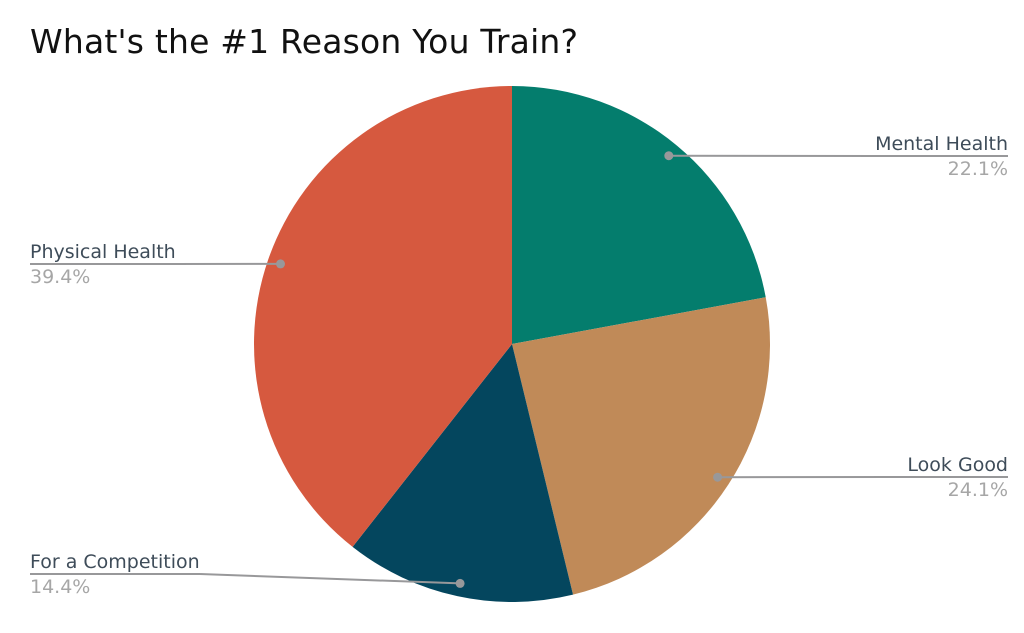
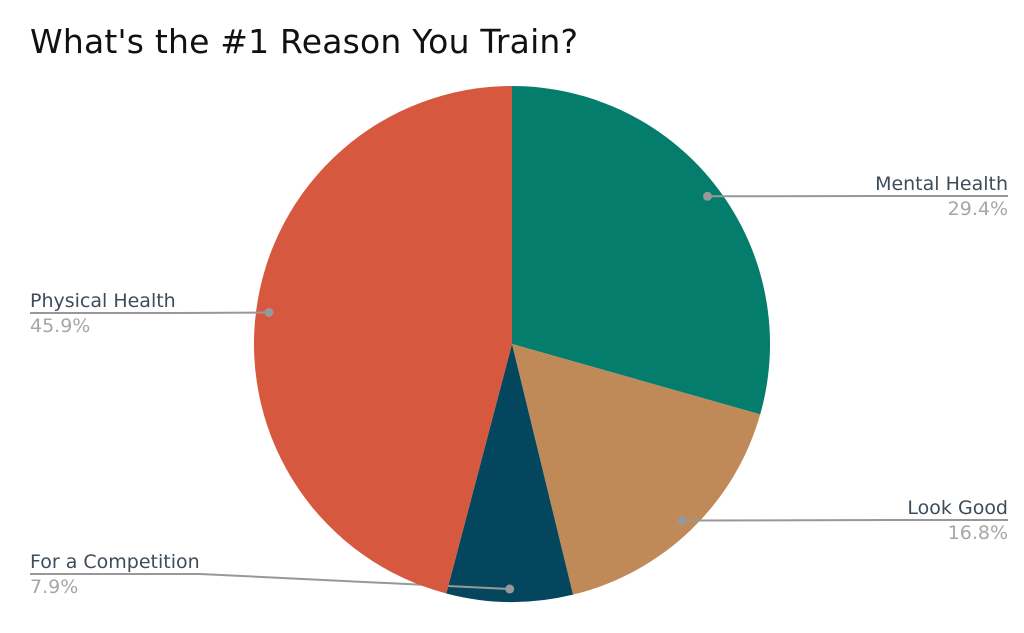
Mental Health: 22.1% -> 29.4%
Look Good: 24.1% -> 16.8%
For a Competition: 14.4% -> 7.9%
Physical Health: 39.4% -> 45.9%
